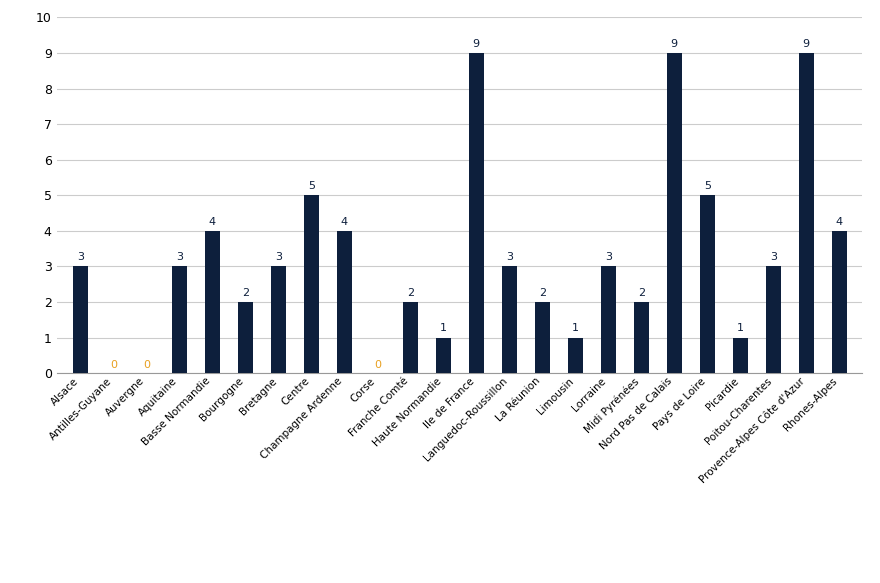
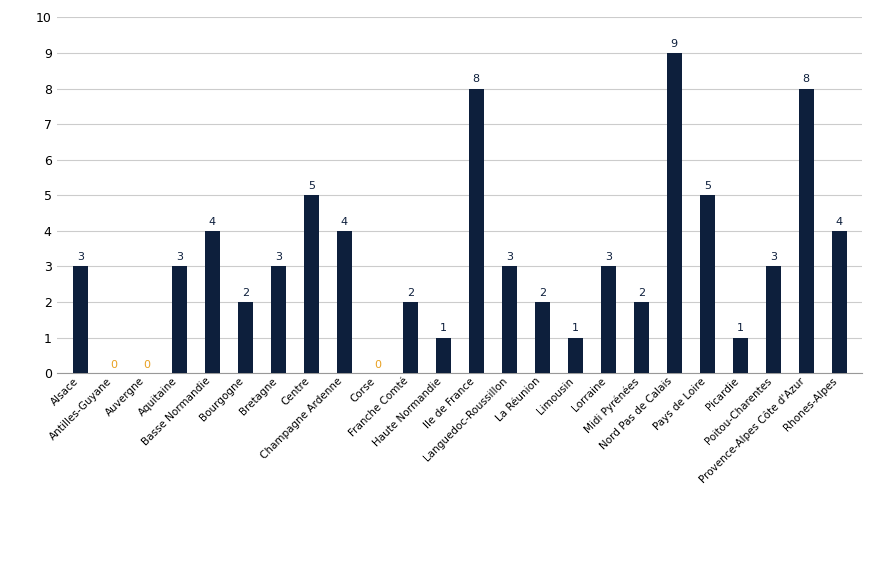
Ile de France: 9 -> 8
Provence-Alpes Côte d'Azur: 9 -> 8
